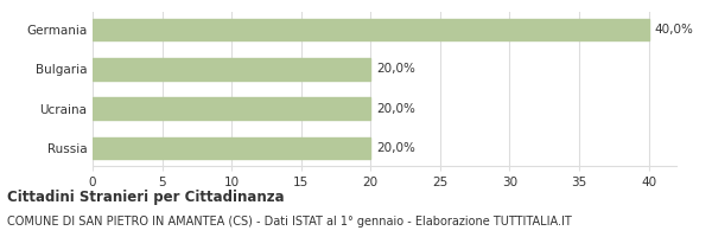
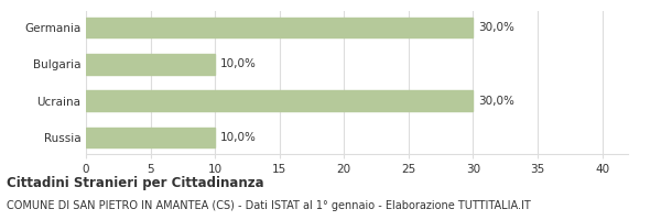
Germania: 40,0% -> 30,0%
Bulgaria: 20,0% -> 10,0%
Ucraina: 20,0% -> 30,0%
Russia: 20,0% -> 10,0%
